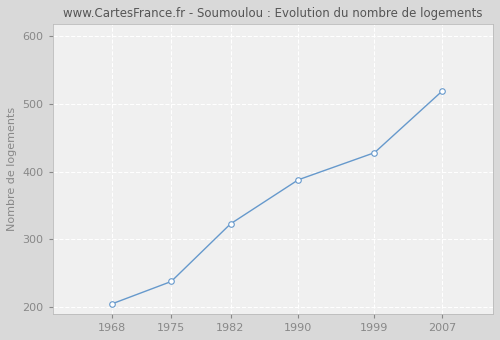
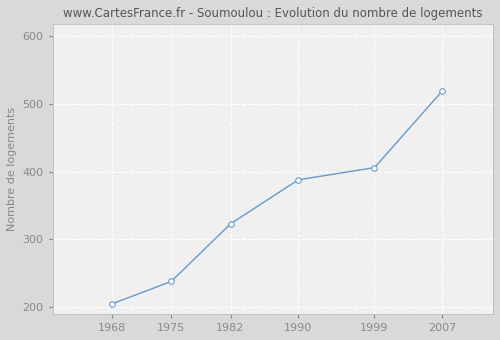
1999: 428 -> 406
